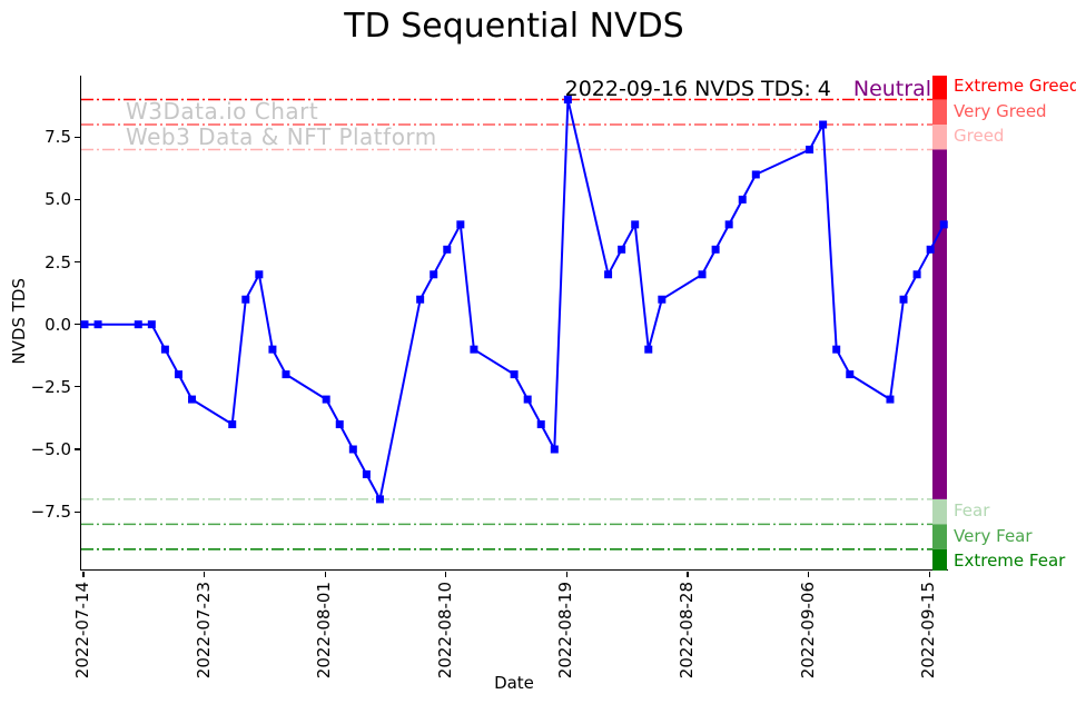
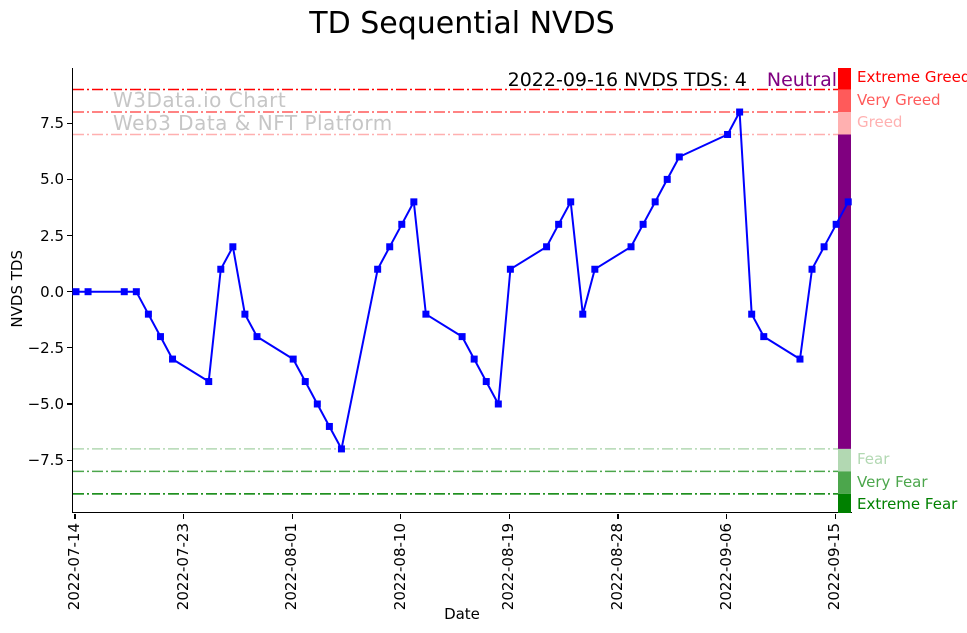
2022-08-19: 9 -> 1
